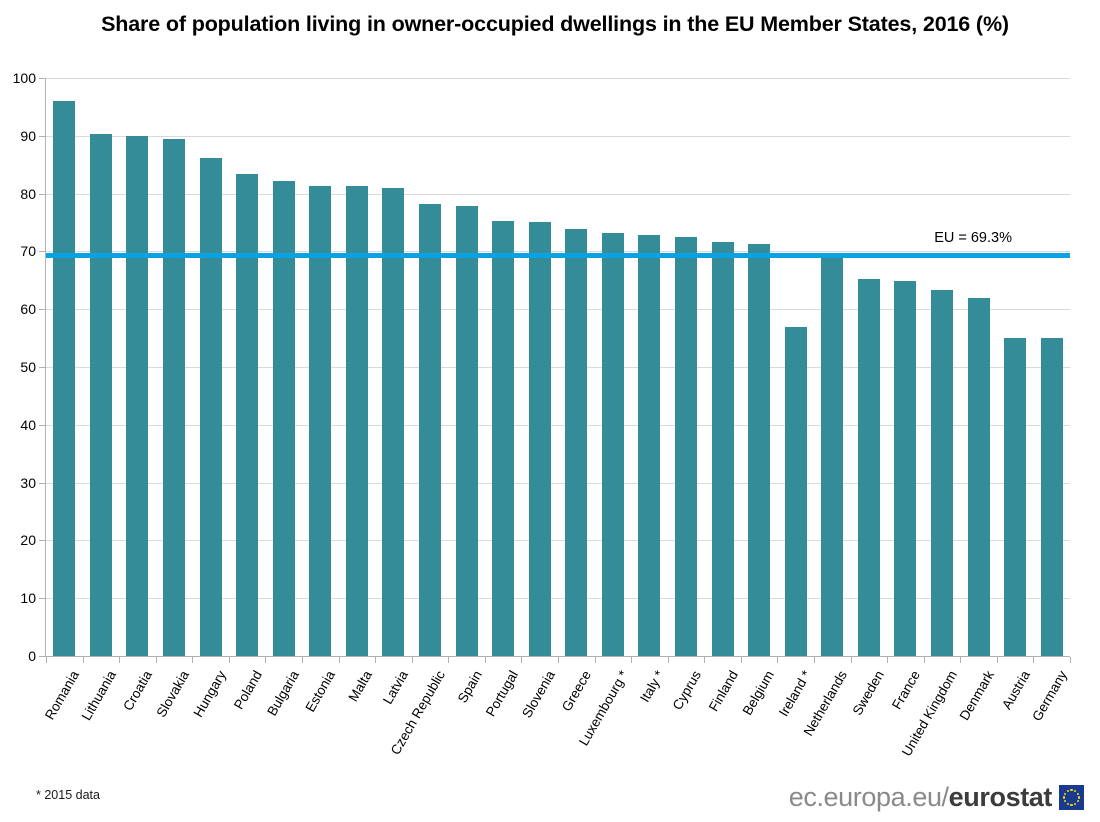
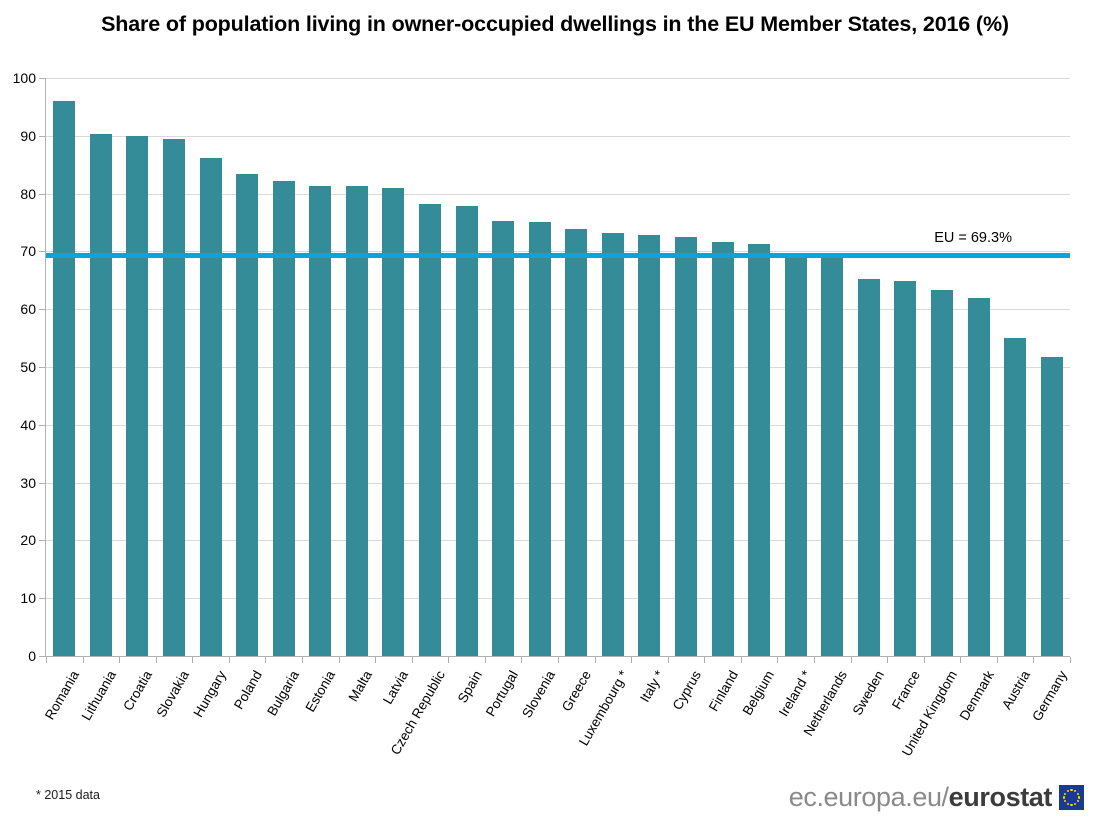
Ireland *: 57 -> 70
Germany: 55 -> 52
